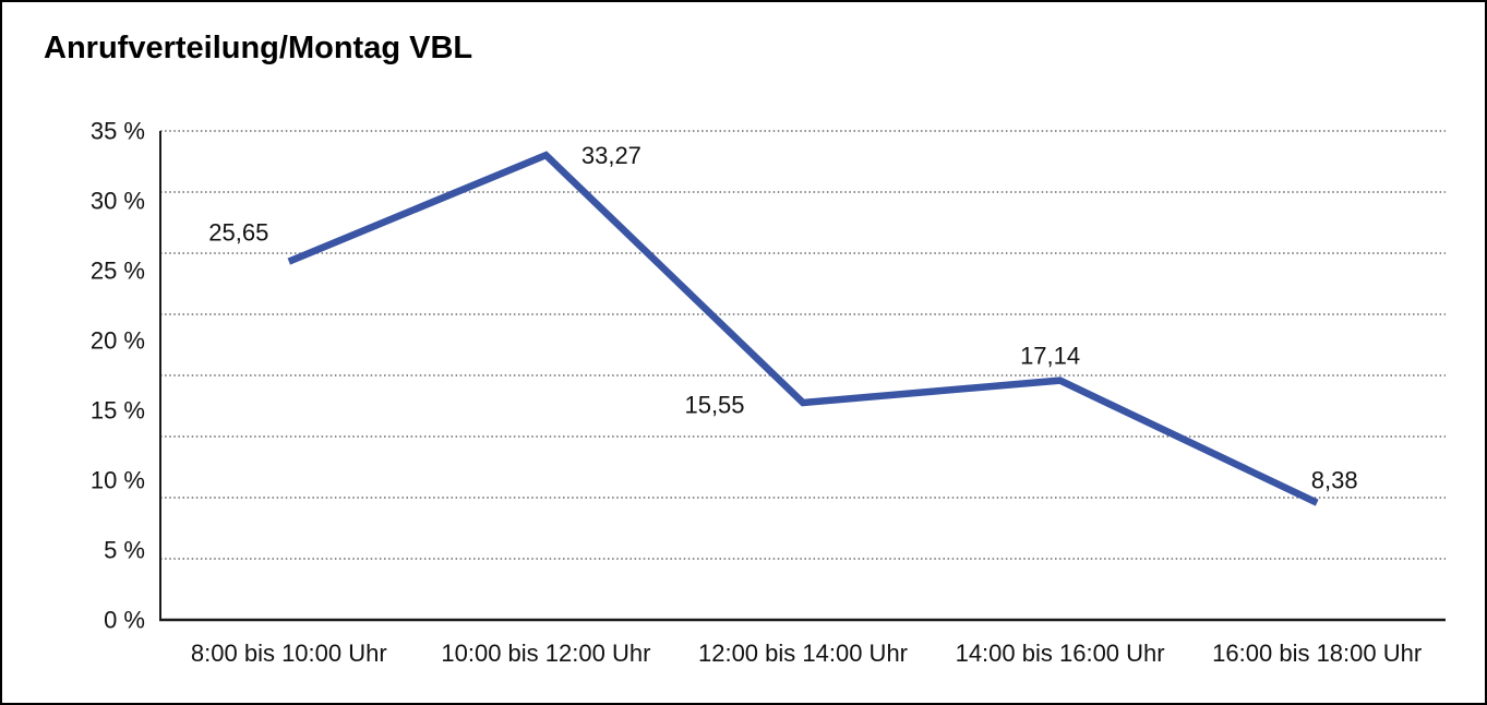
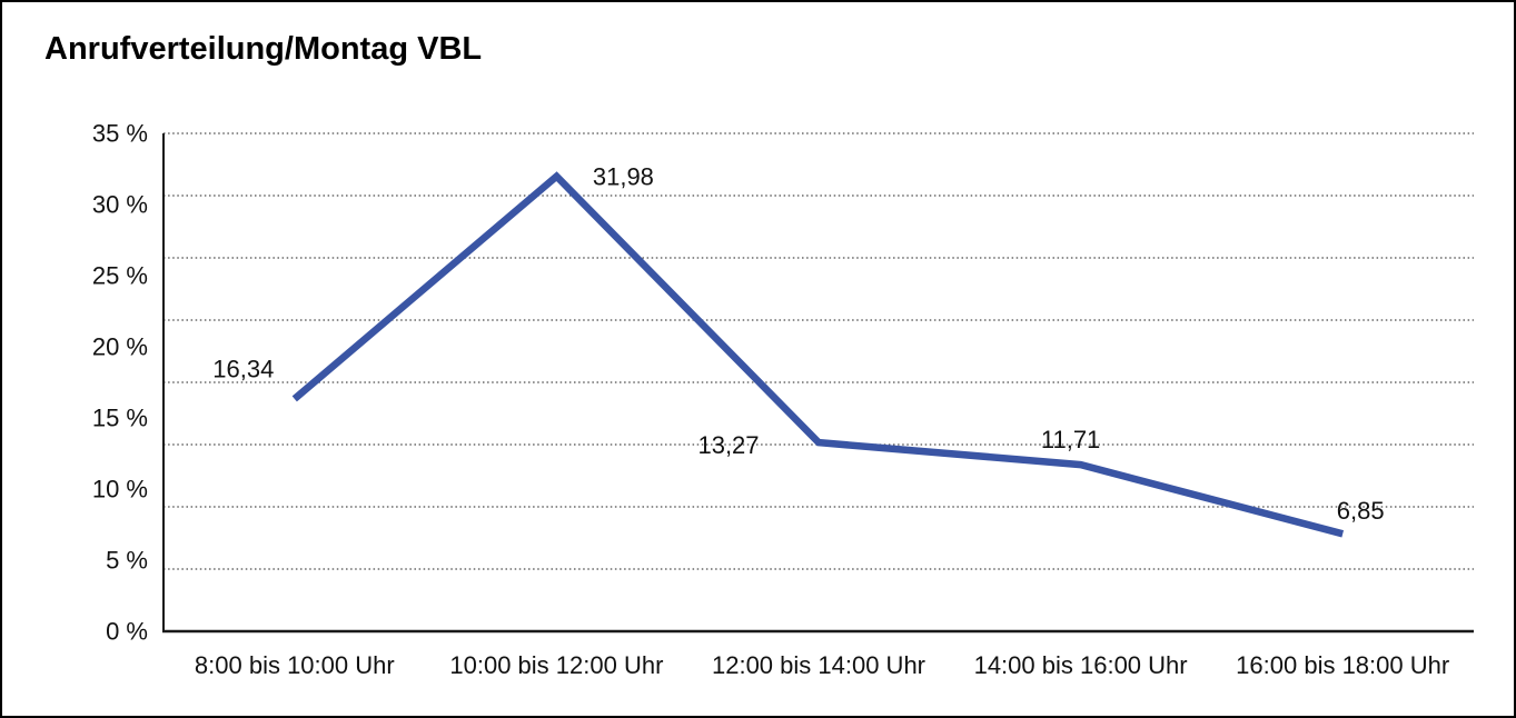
8:00 bis 10:00 Uhr: 25,65 -> 16,34
10:00 bis 12:00 Uhr: 33,27 -> 31,98
12:00 bis 14:00 Uhr: 15,55 -> 13,27
14:00 bis 16:00 Uhr: 17,14 -> 11,71
16:00 bis 18:00 Uhr: 8,38 -> 6,85
